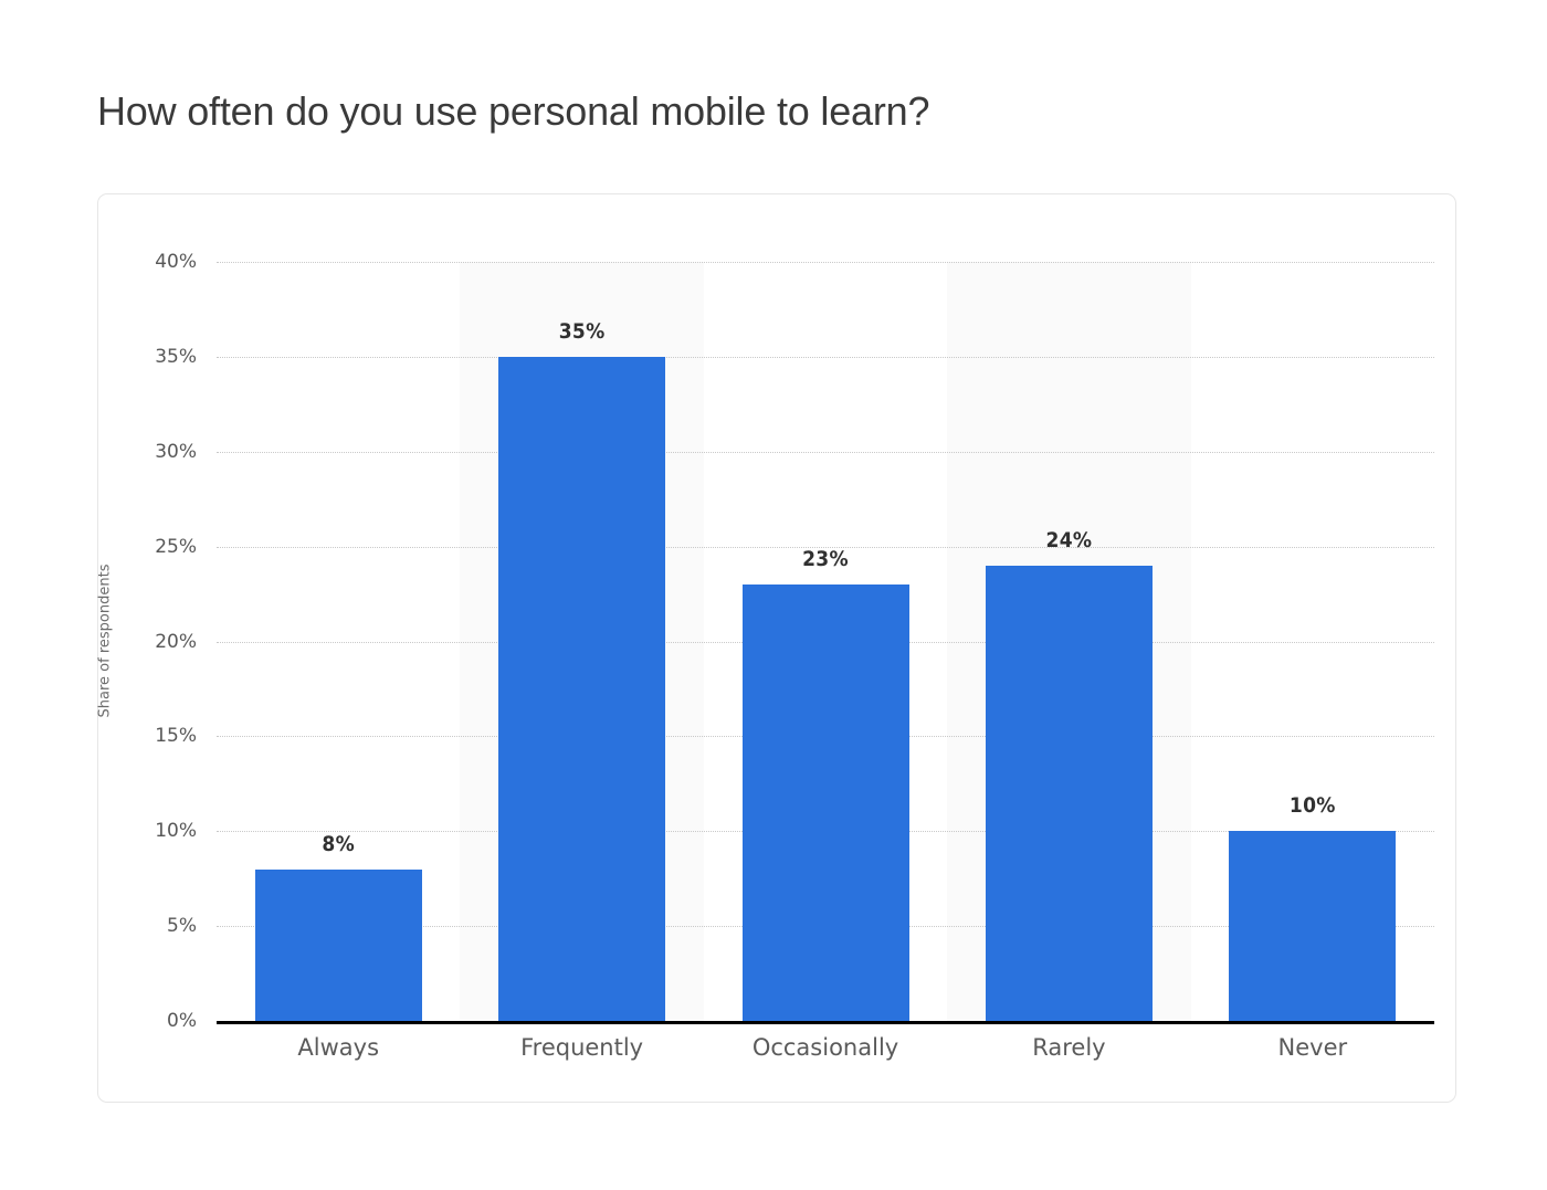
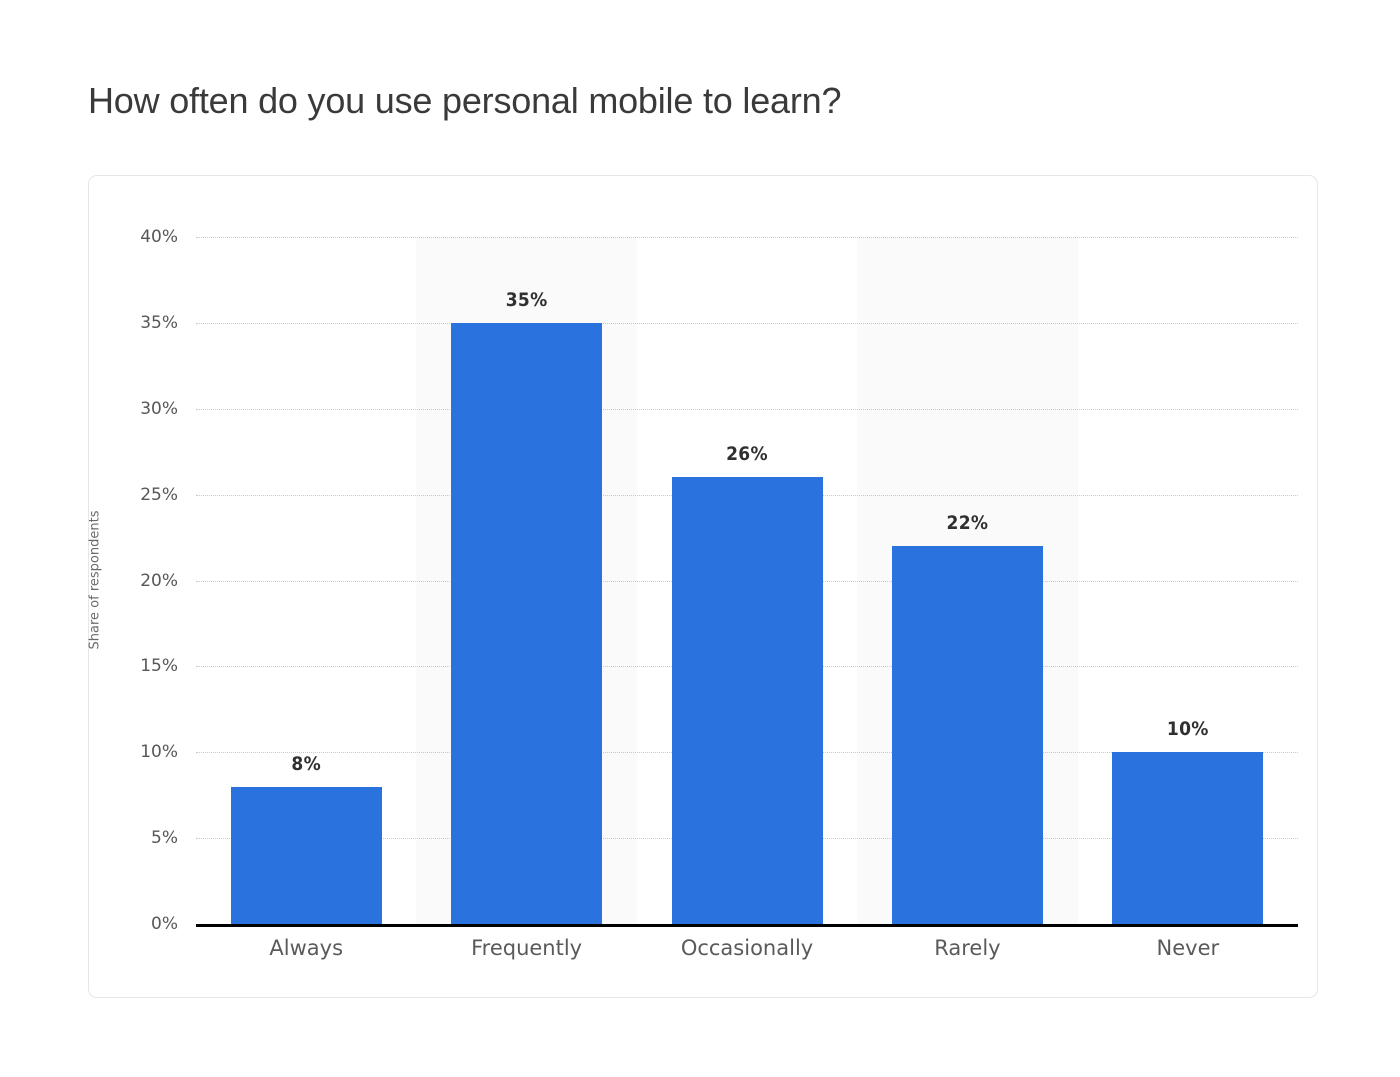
Occasionally: 23% -> 26%
Rarely: 24% -> 22%
